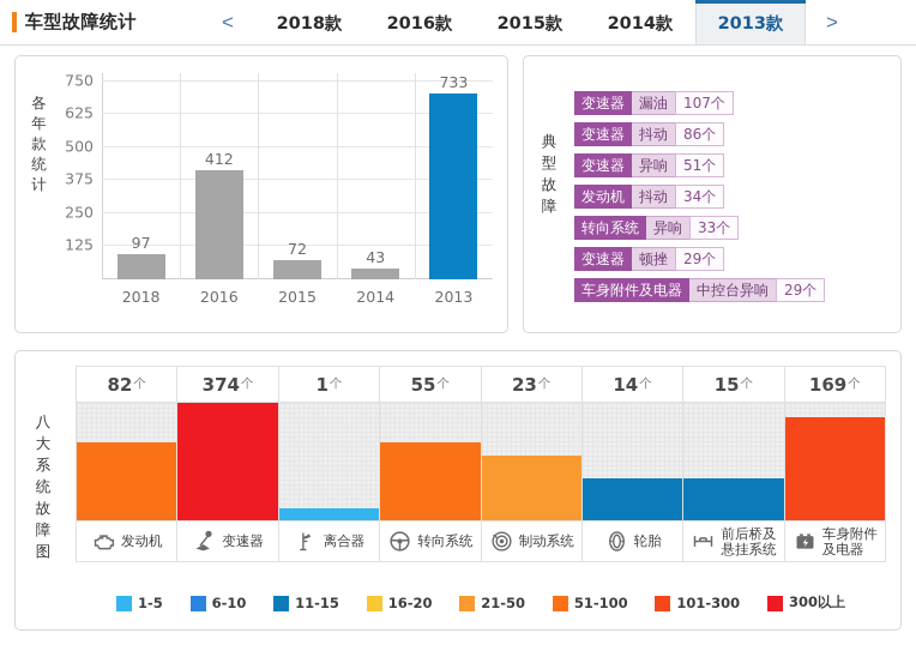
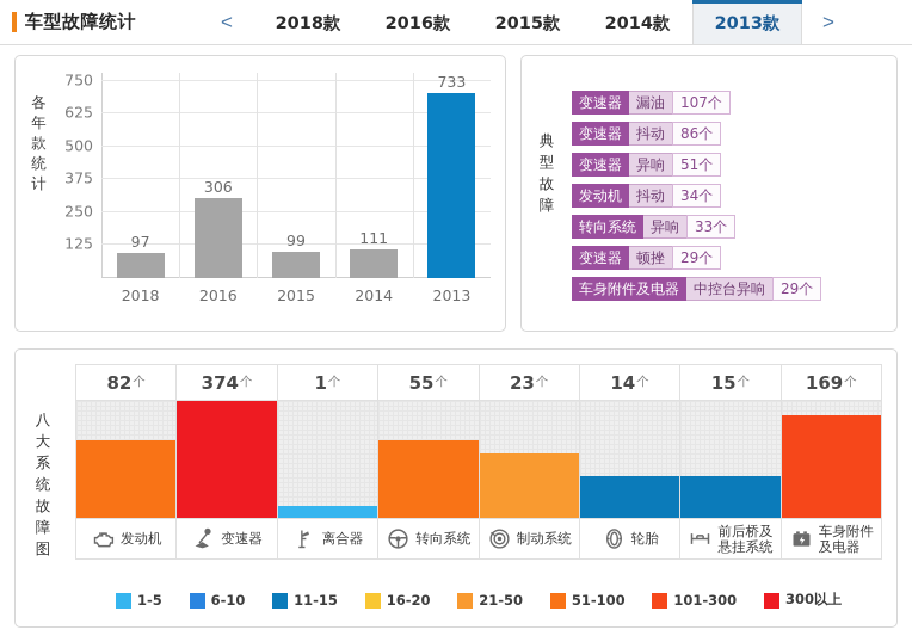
2016: 412 -> 306
2015: 72 -> 99
2014: 43 -> 111
